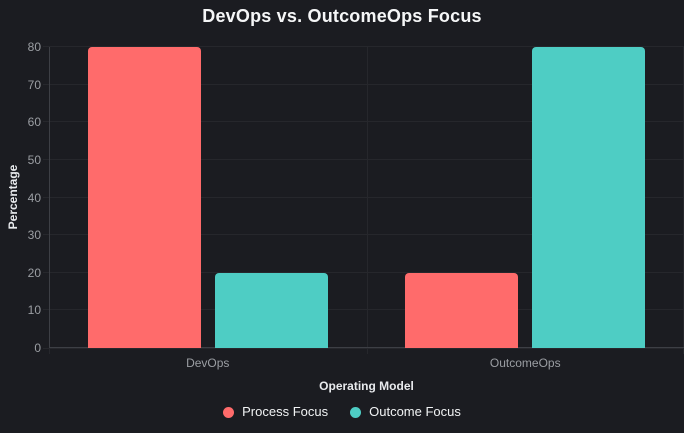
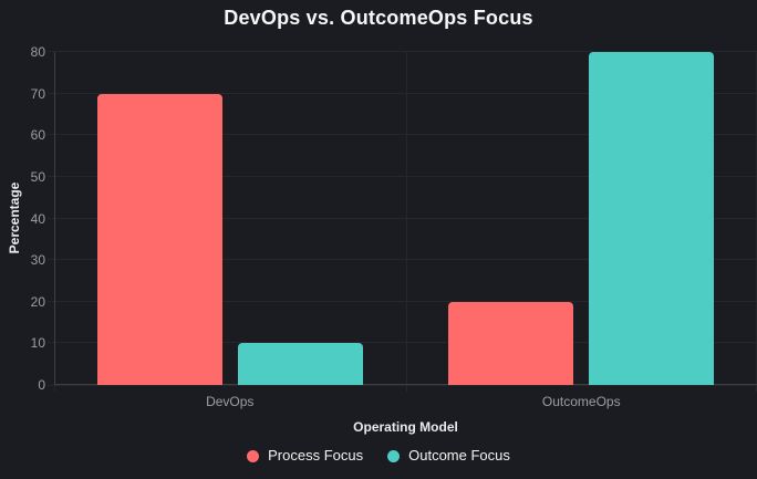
Process Focus/DevOps: 80 -> 70
Outcome Focus/DevOps: 20 -> 10
